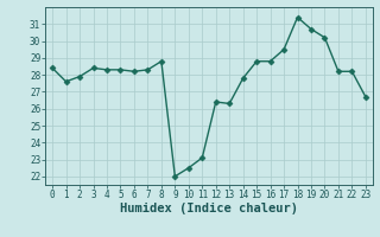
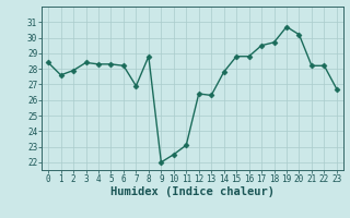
7: 28.3 -> 26.9
18: 31.4 -> 29.7
